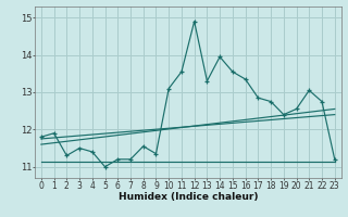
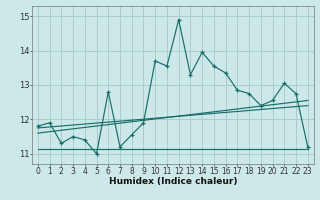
6: 11.20 -> 12.80
9: 11.35 -> 11.90
10: 13.10 -> 13.70
